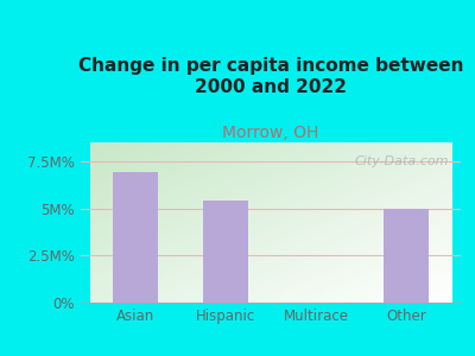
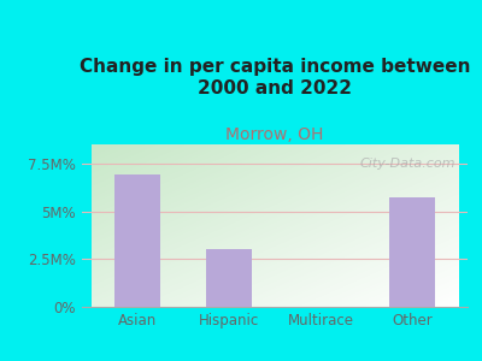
Hispanic: 5.4M% -> 3.0M%
Other: 5.0M% -> 5.7M%
